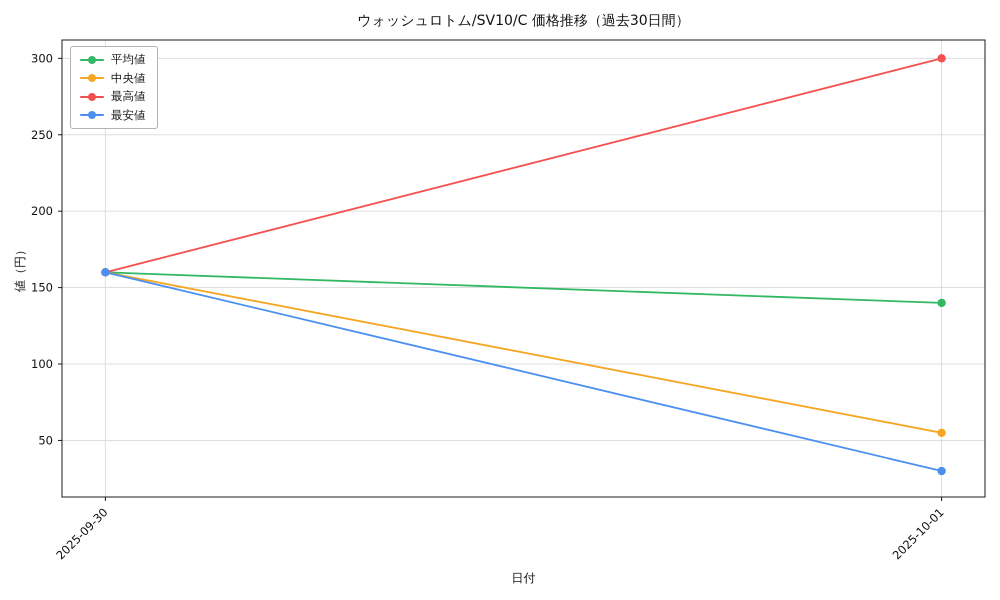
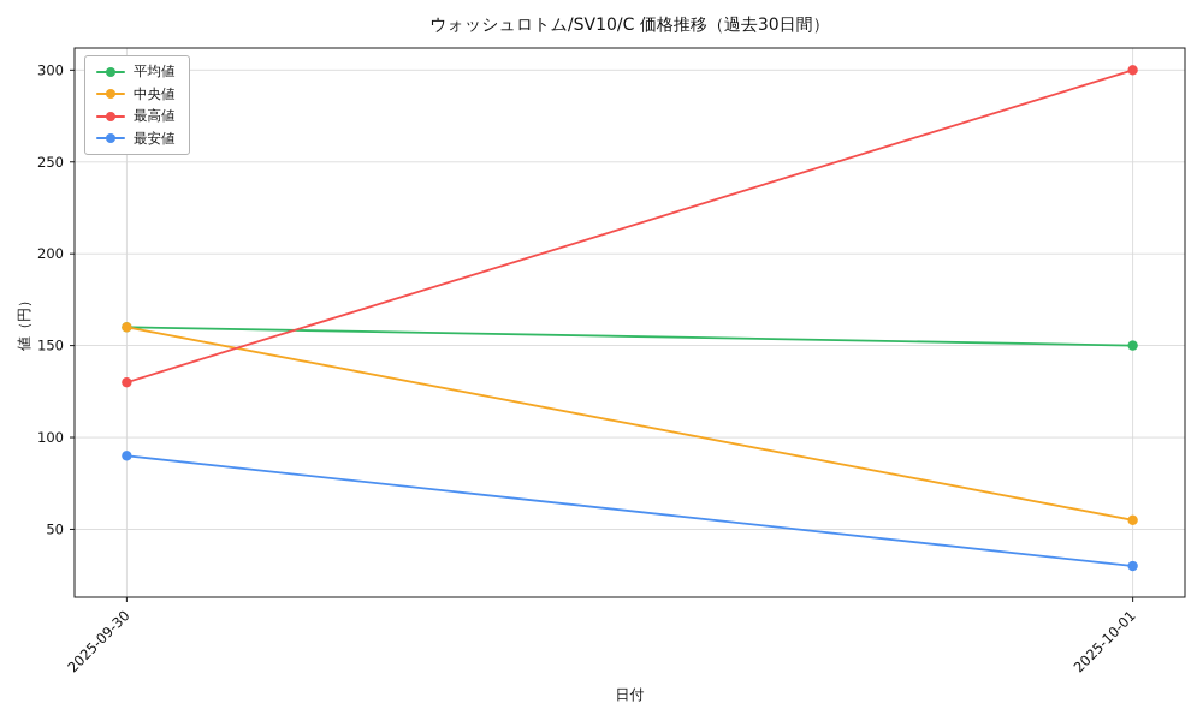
最高値/2025-09-30: 160 -> 130
最安値/2025-09-30: 160 -> 90
平均値/2025-10-01: 140 -> 150
